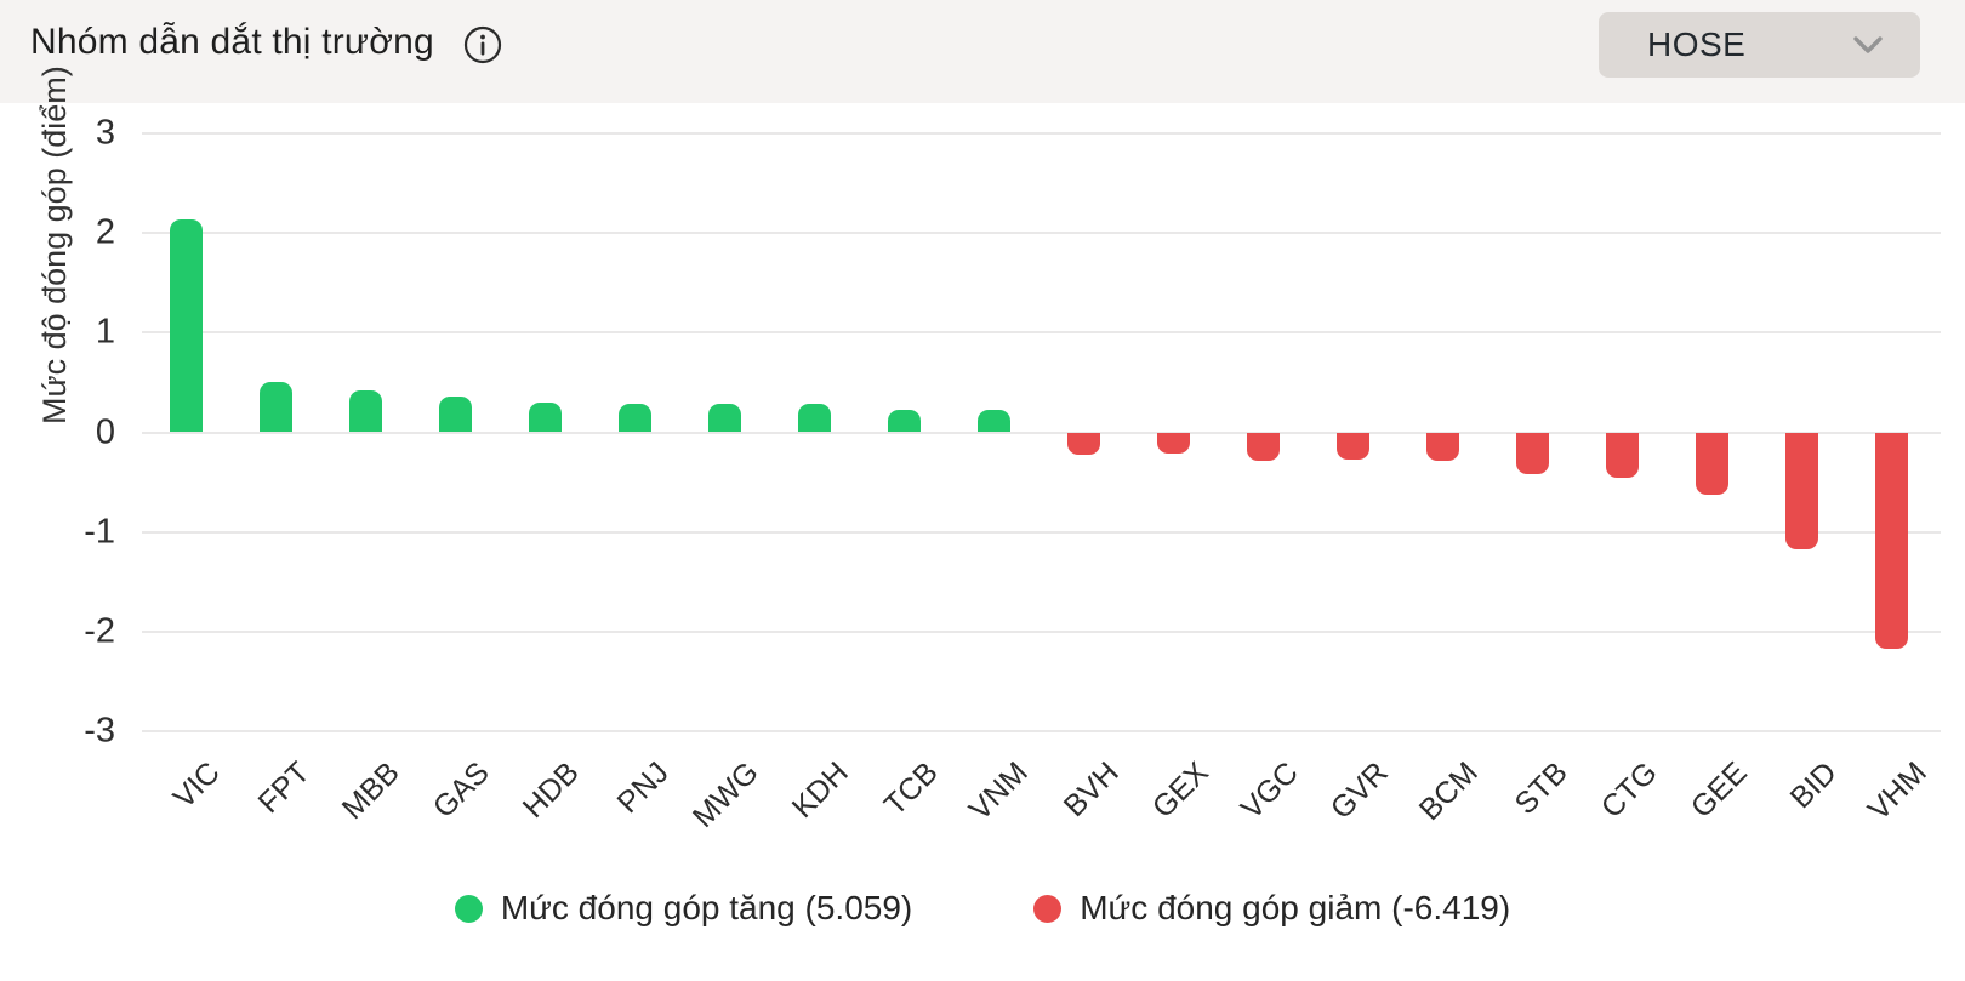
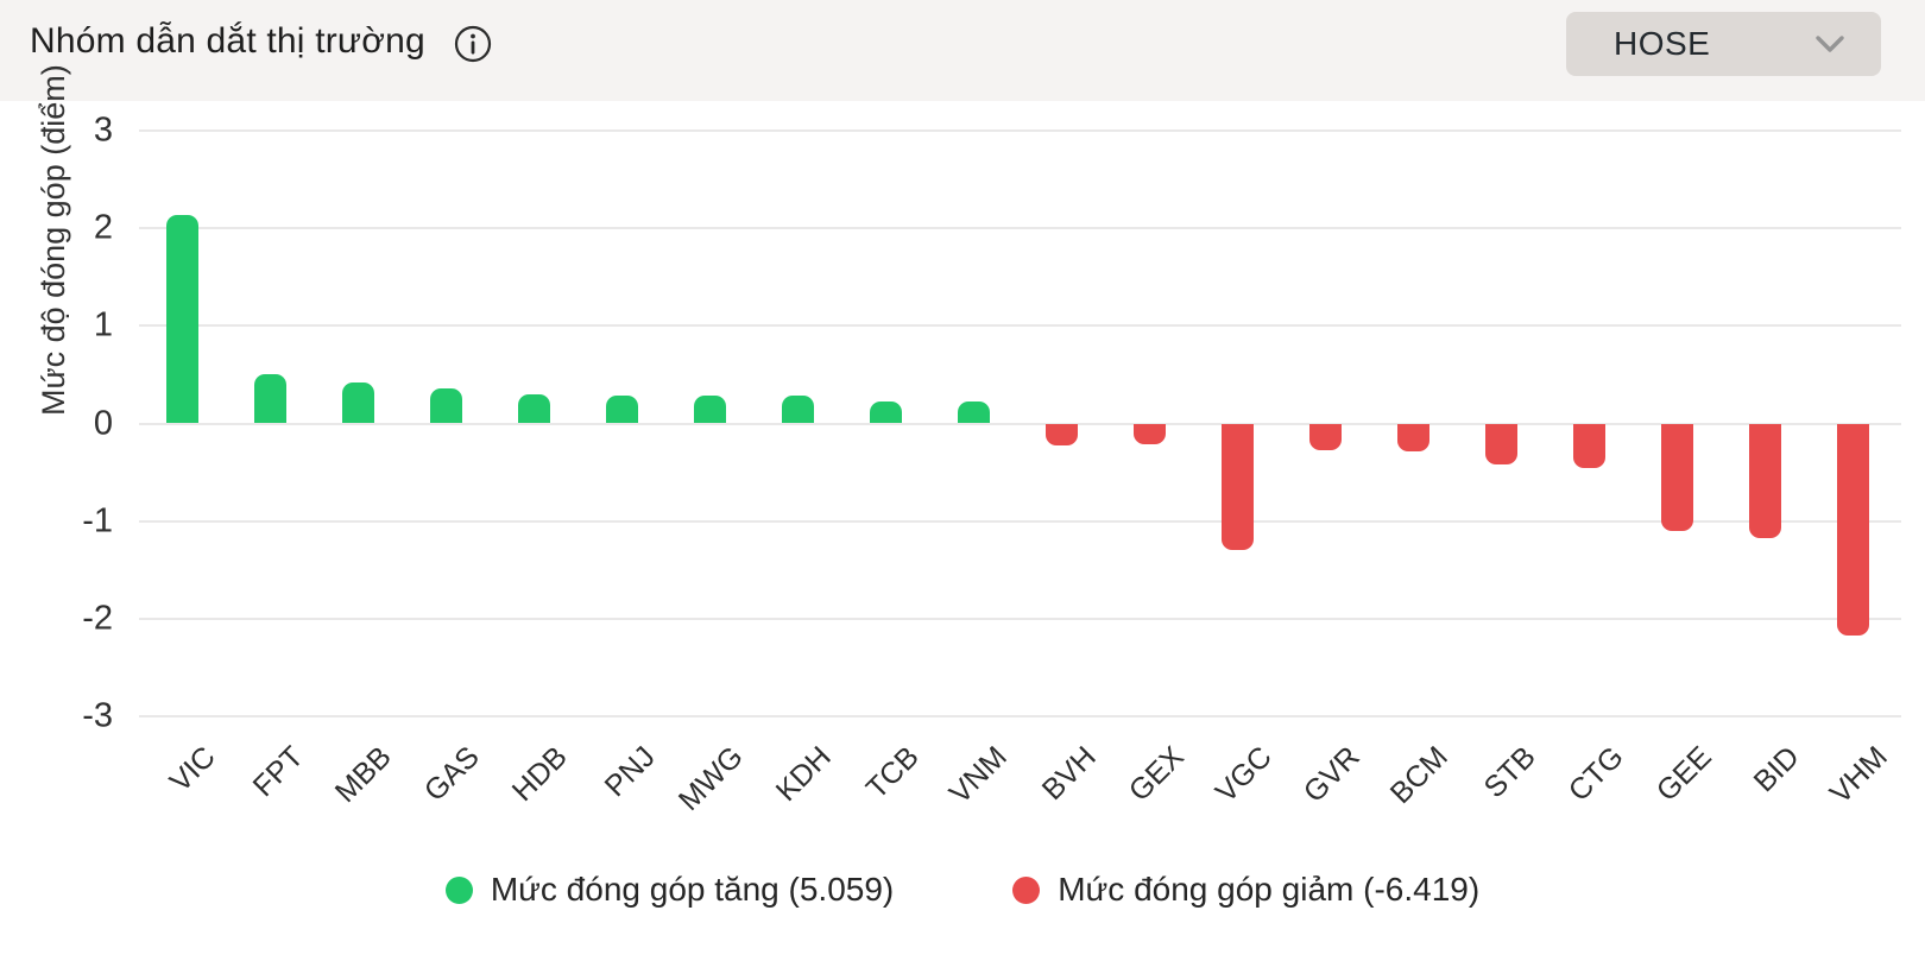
VGC: -0.3 -> -1.3
GEE: -0.6 -> -1.1
